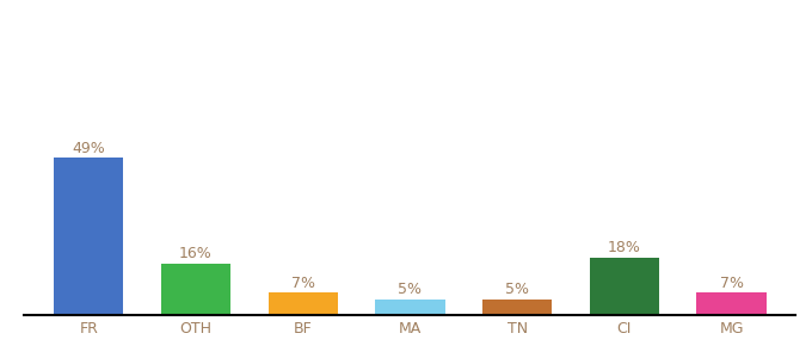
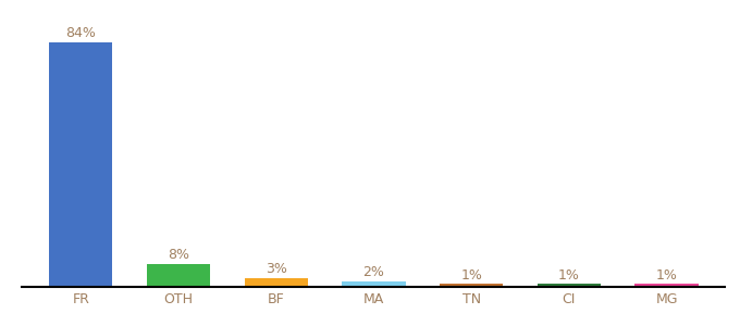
FR: 49% -> 84%
OTH: 16% -> 8%
BF: 7% -> 3%
MA: 5% -> 2%
TN: 5% -> 1%
CI: 18% -> 1%
MG: 7% -> 1%
